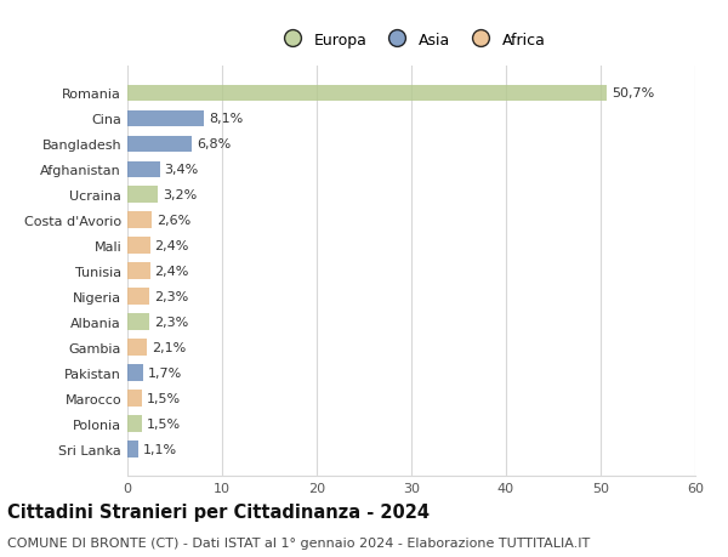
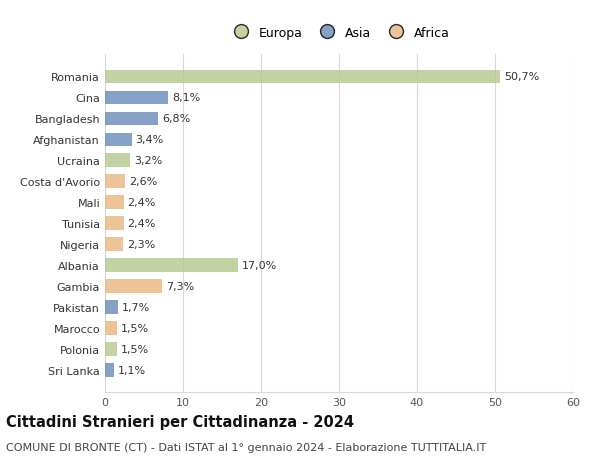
Albania: 2,3% -> 17,0%
Gambia: 2,1% -> 7,3%
